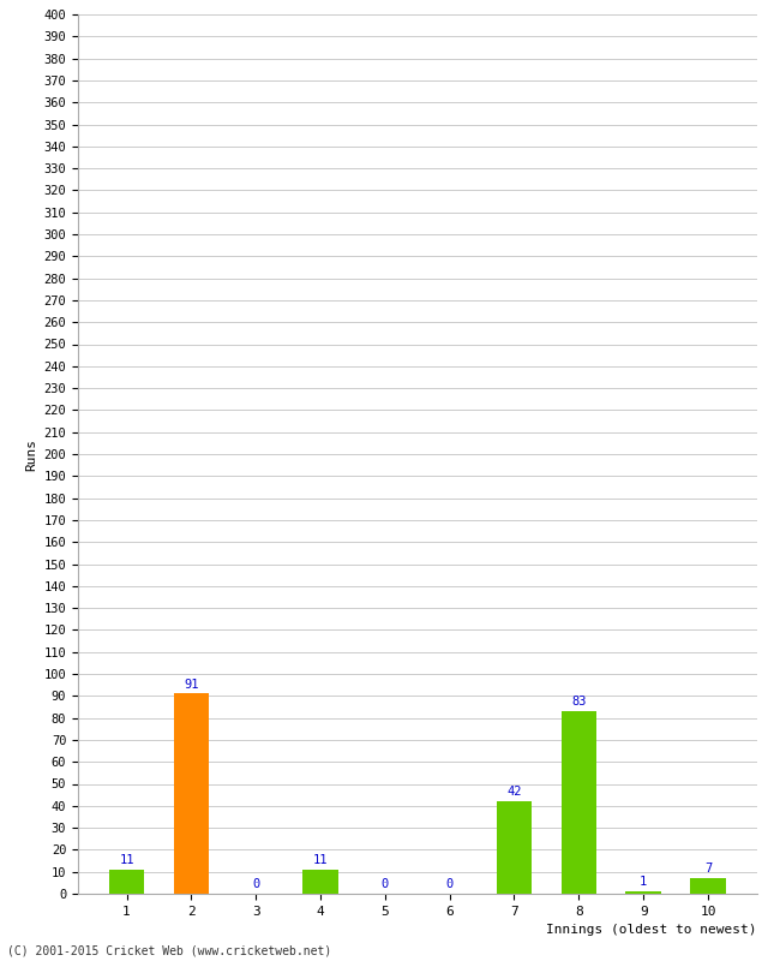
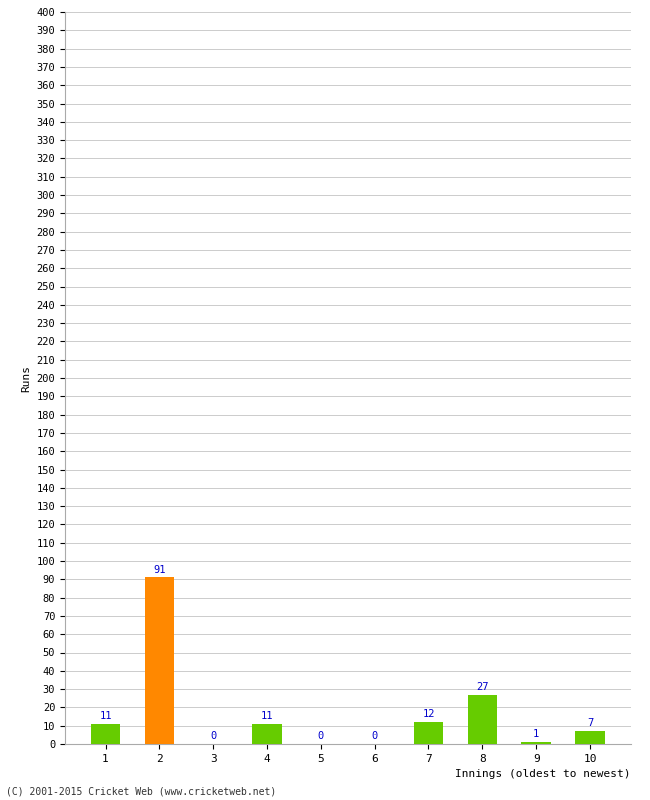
7: 42 -> 12
8: 83 -> 27
